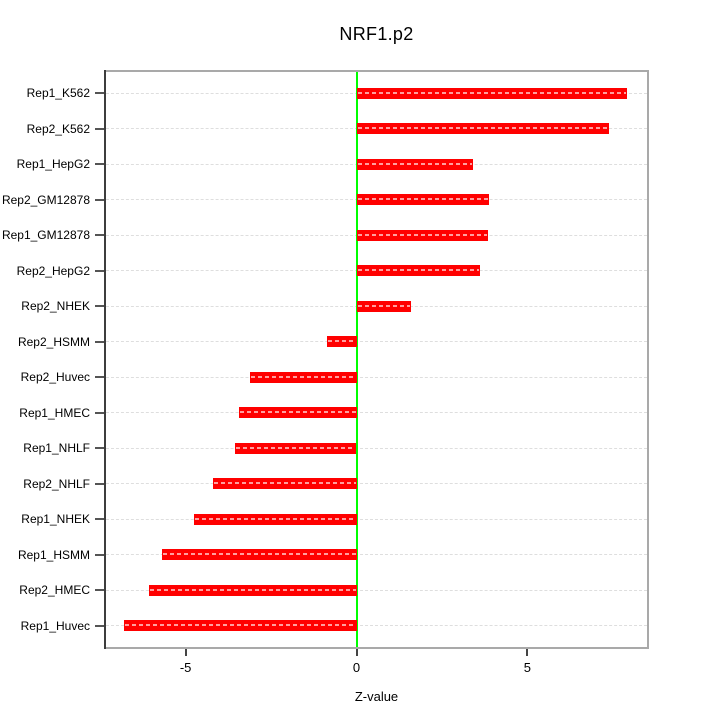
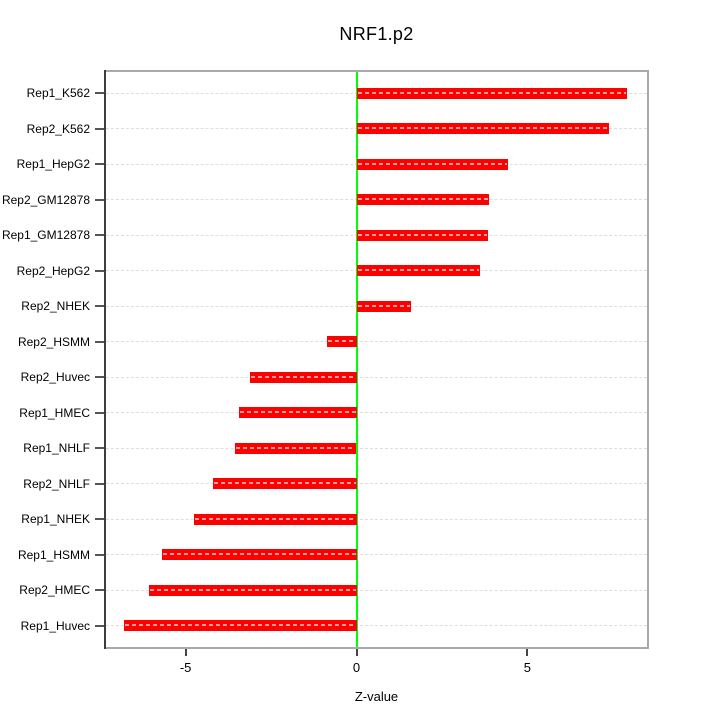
Rep1_HepG2: 3.4 -> 4.4
